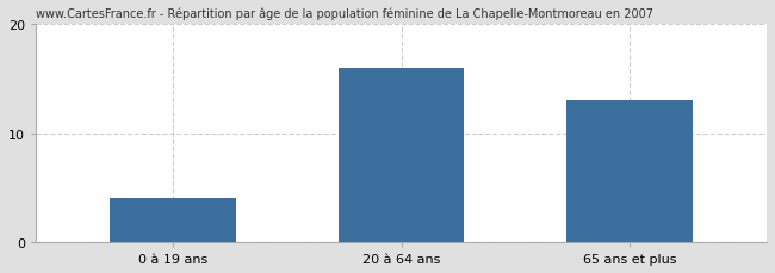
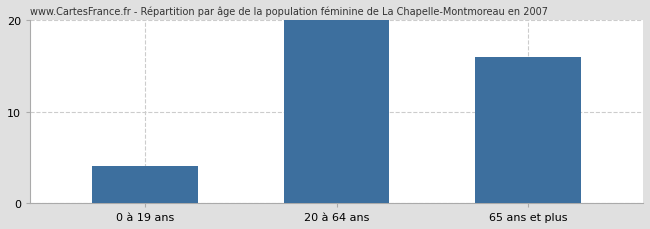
20 à 64 ans: 16 -> 20
65 ans et plus: 13 -> 16
